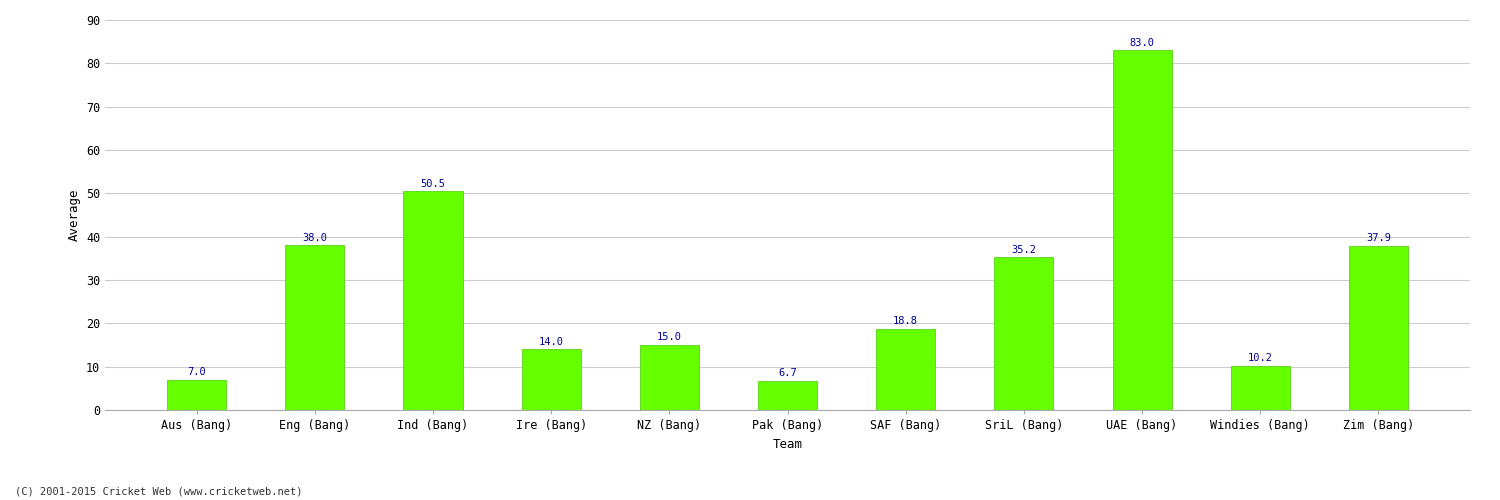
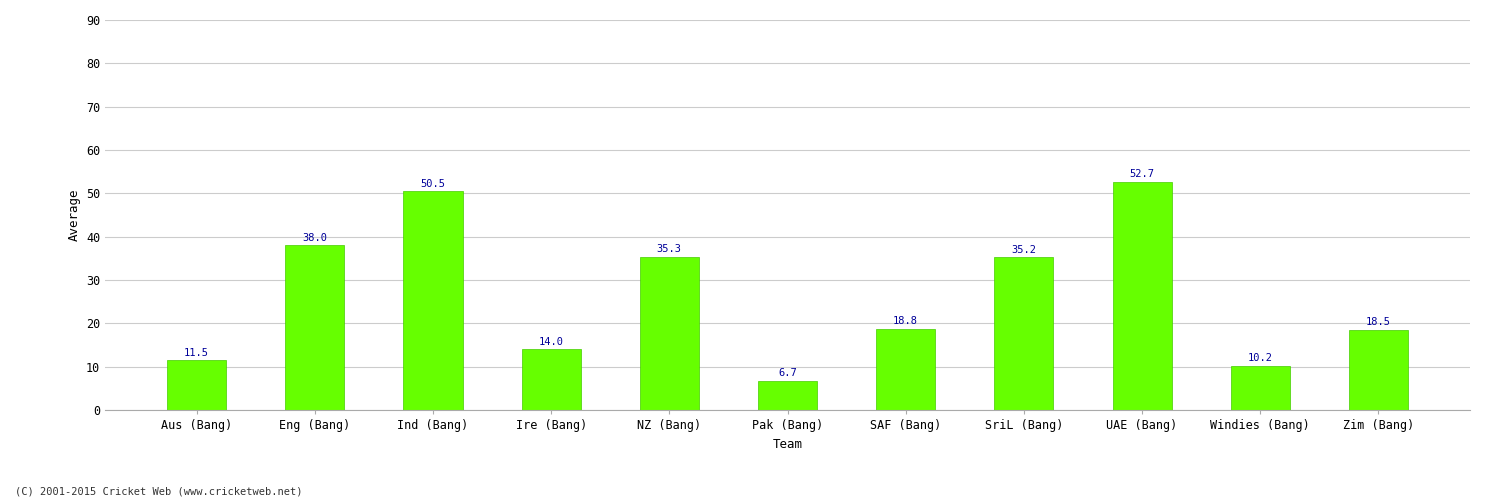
Aus (Bang): 7.0 -> 11.5
NZ (Bang): 15.0 -> 35.3
UAE (Bang): 83.0 -> 52.7
Zim (Bang): 37.9 -> 18.5
